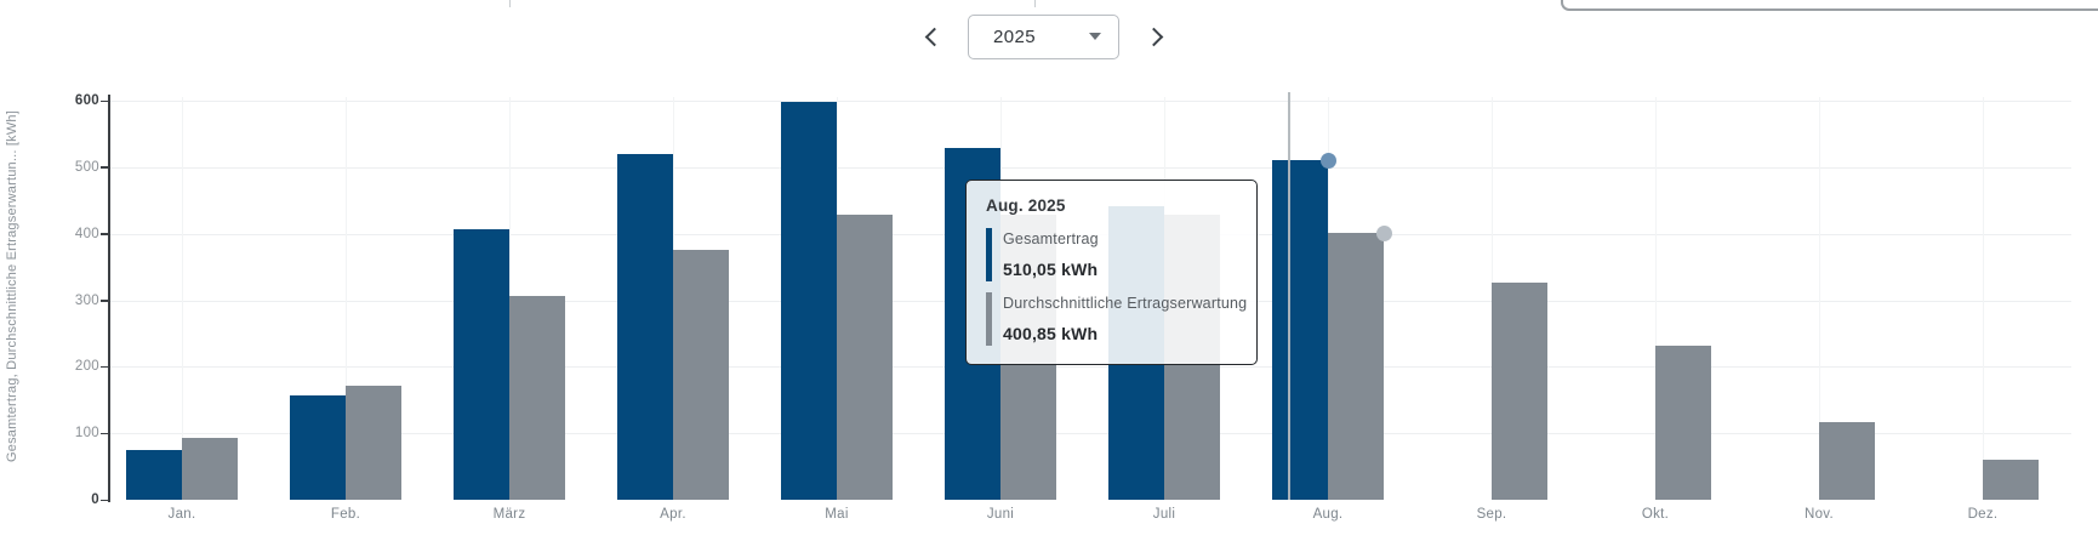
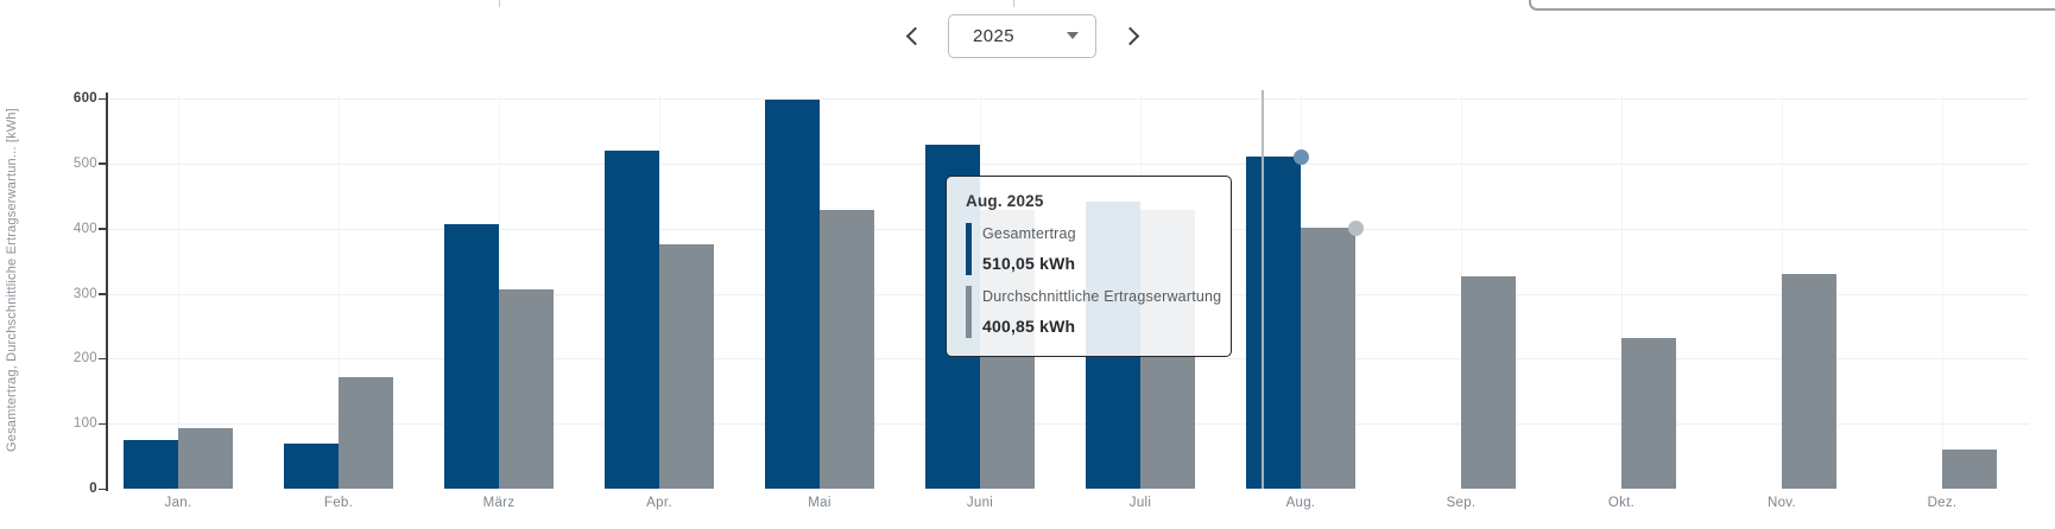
Gesamtertrag/Feb.: 160 -> 70
Durchschnittliche Ertragserwartung/Nov.: 120 -> 330
